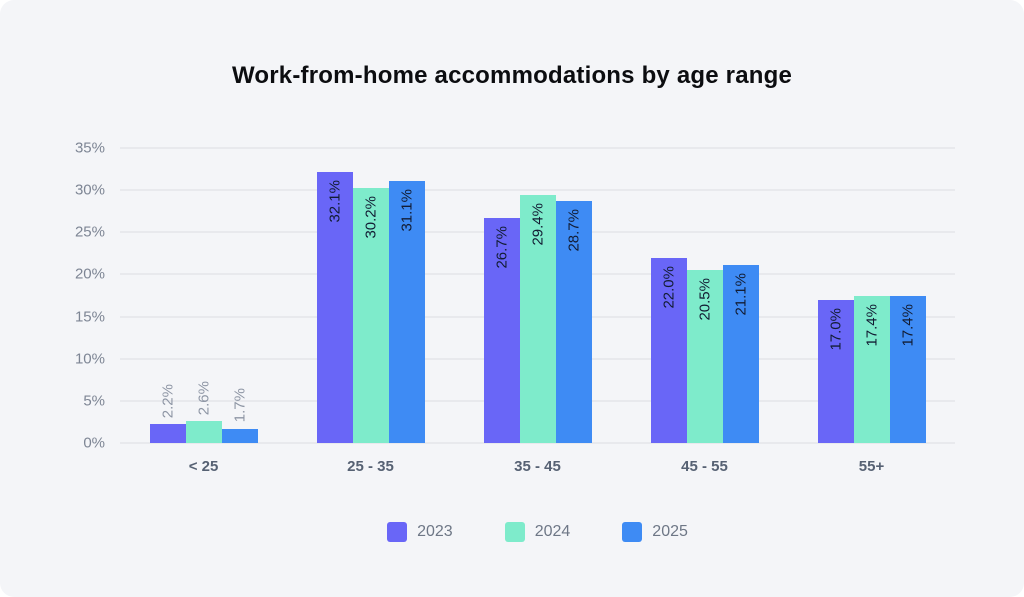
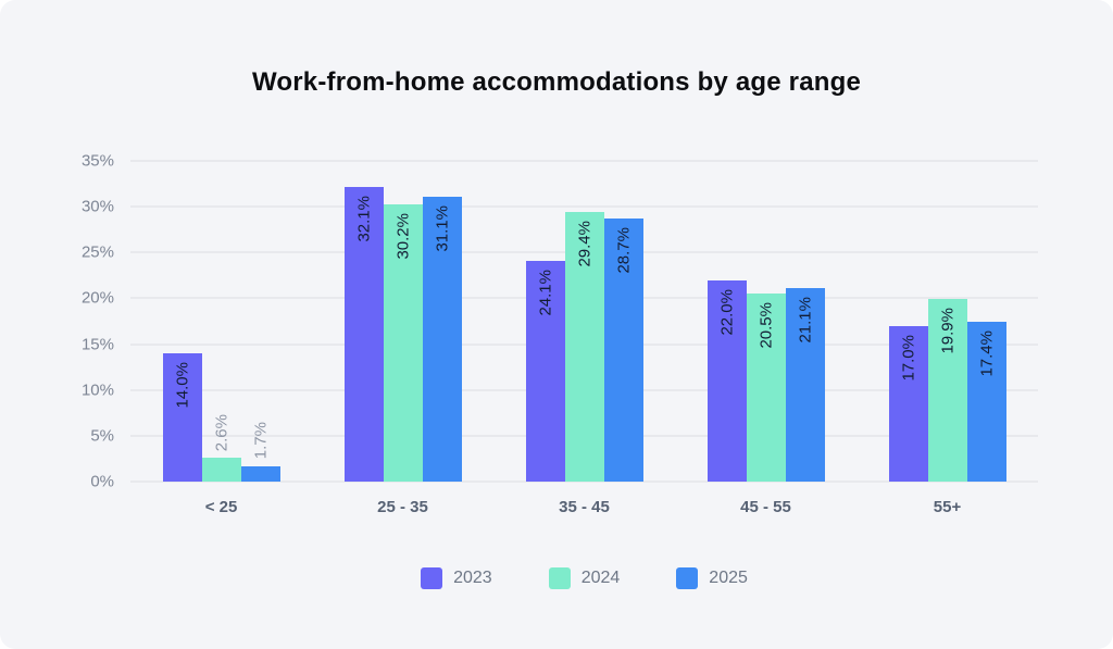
2023/< 25: 2.2% -> 14.0%
2023/35 - 45: 26.7% -> 24.1%
2024/55+: 17.4% -> 19.9%
